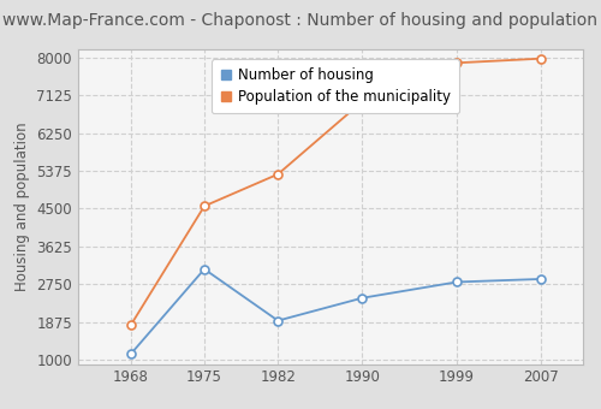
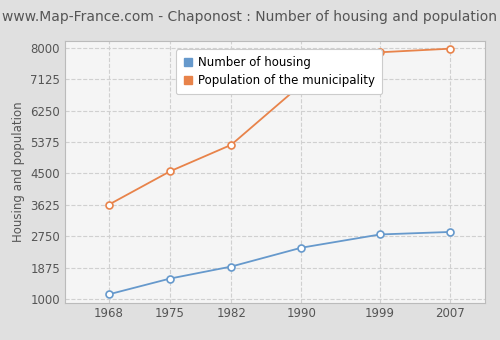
Population of the municipality/1968: 1800 -> 3630
Number of housing/1975: 3100 -> 1570
